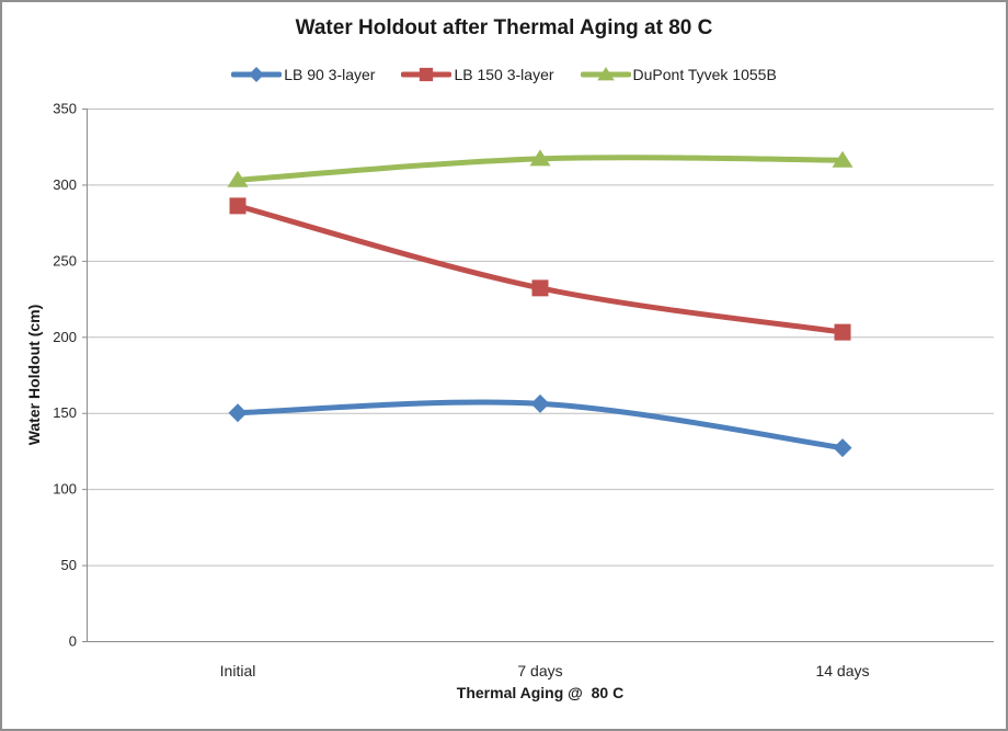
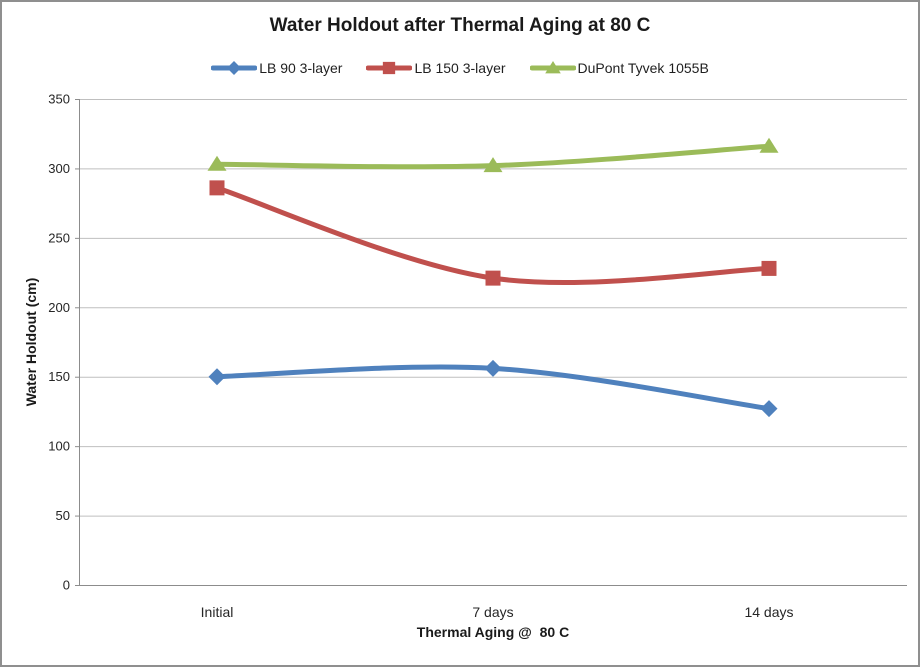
LB 150 3-layer/7 days: 232 -> 221
DuPont Tyvek 1055B/7 days: 317 -> 302
LB 150 3-layer/14 days: 203 -> 228
